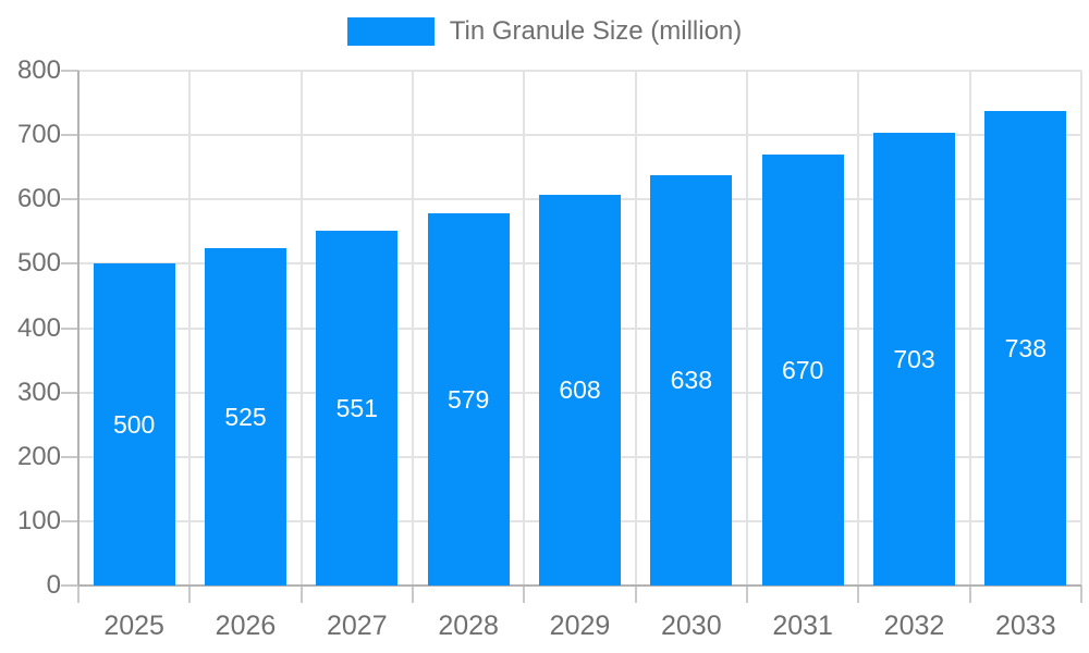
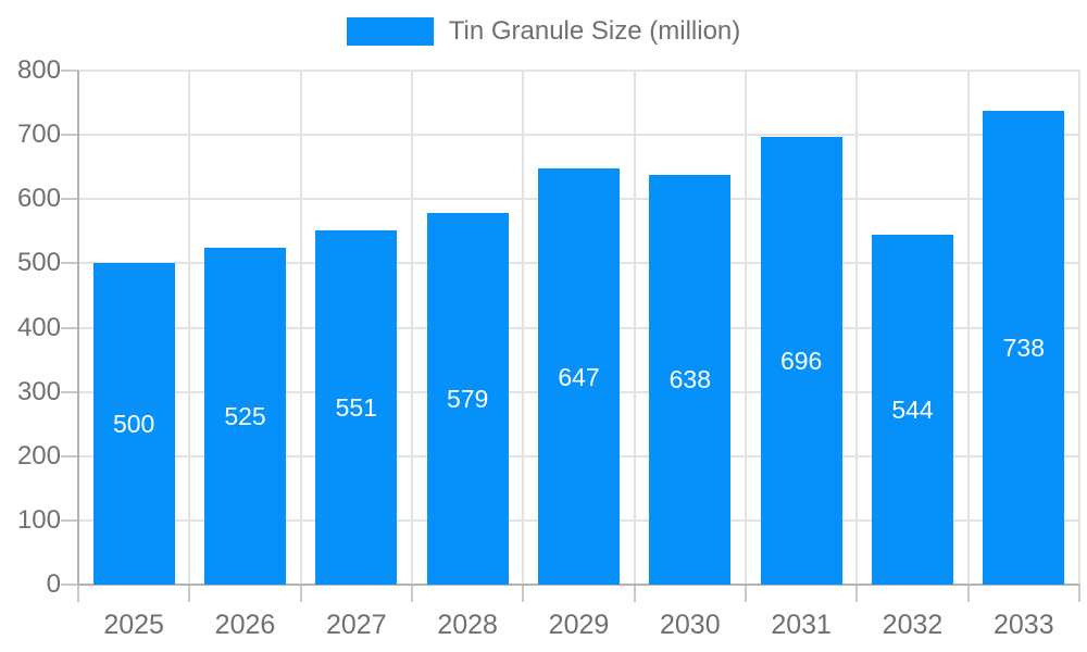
2029: 608 -> 647
2031: 670 -> 696
2032: 703 -> 544
